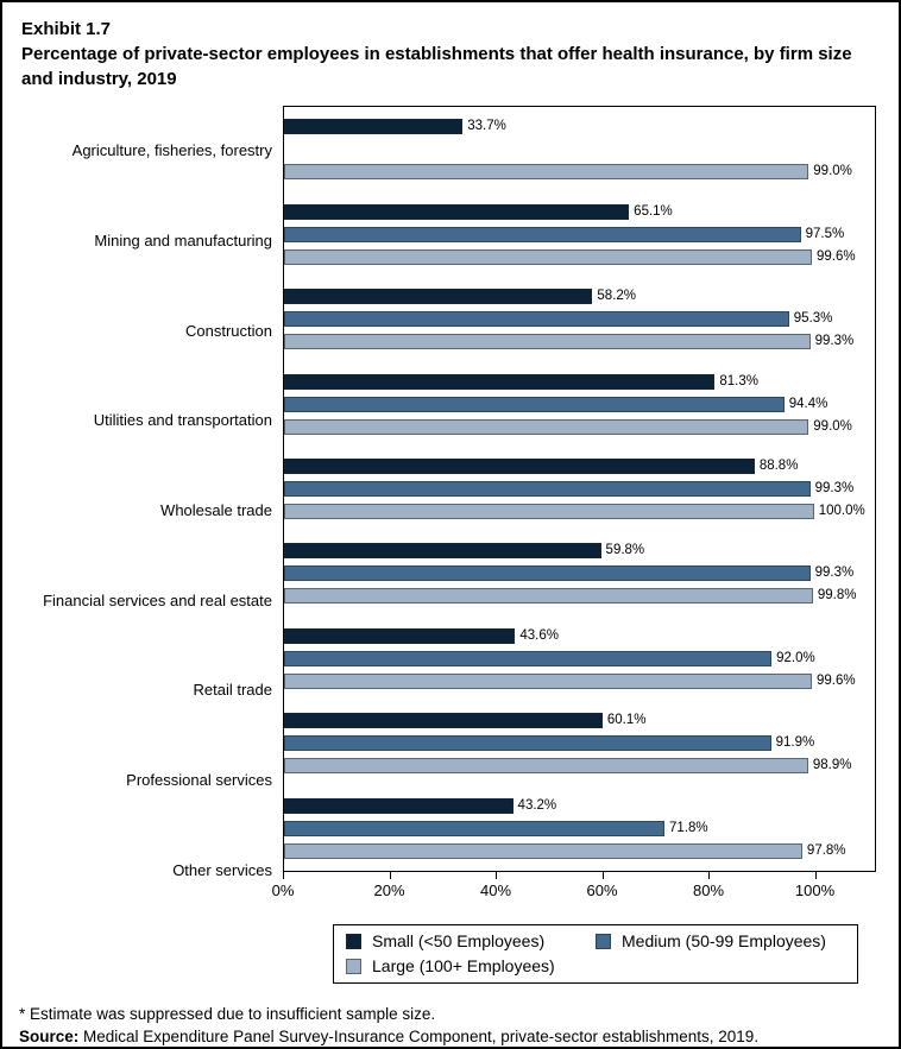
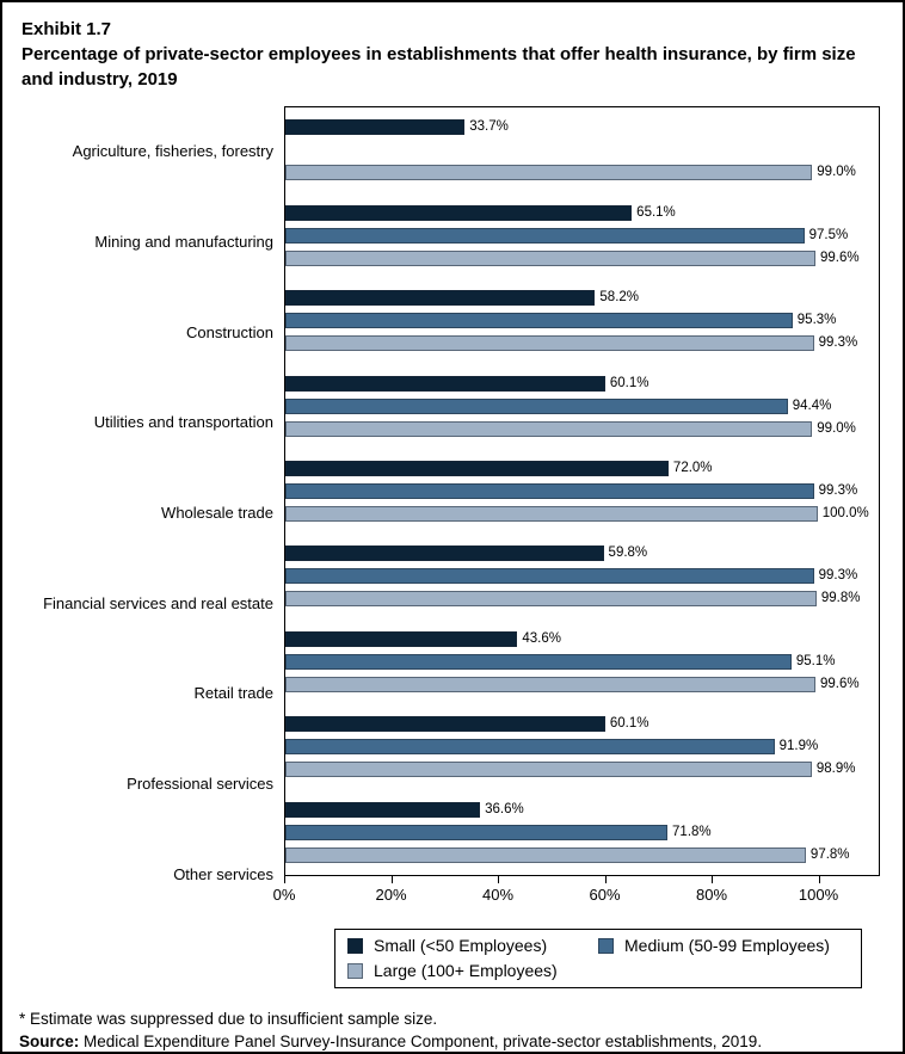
Small (<50 Employees)/Utilities and transportation: 81.3% -> 60.1%
Small (<50 Employees)/Wholesale trade: 88.8% -> 72.0%
Medium (50-99 Employees)/Retail trade: 92.0% -> 95.1%
Small (<50 Employees)/Other services: 43.2% -> 36.6%
